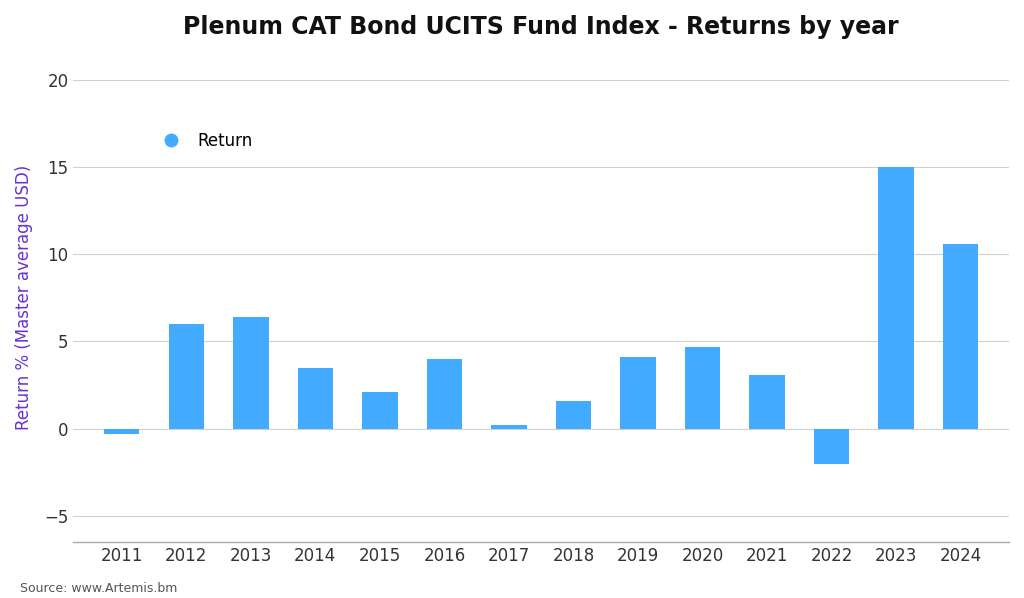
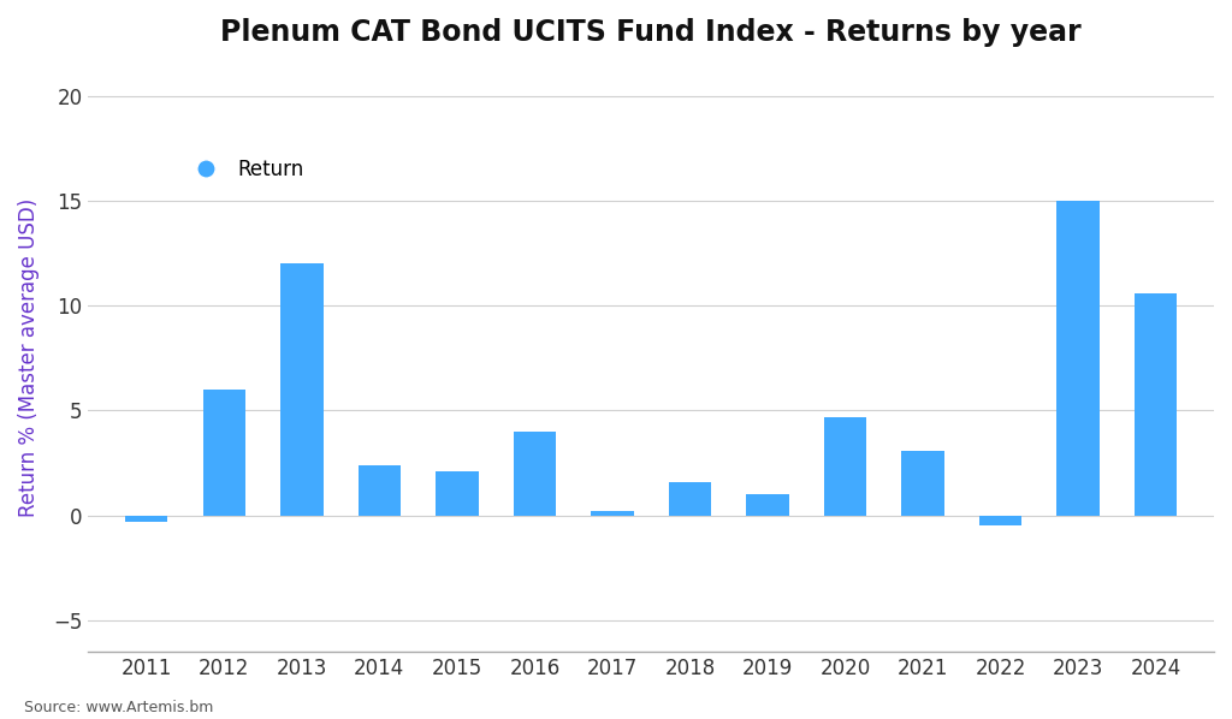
2013: 6.4 -> 12.0
2014: 3.5 -> 2.4
2019: 4.1 -> 1.0
2022: -2.0 -> -0.5
